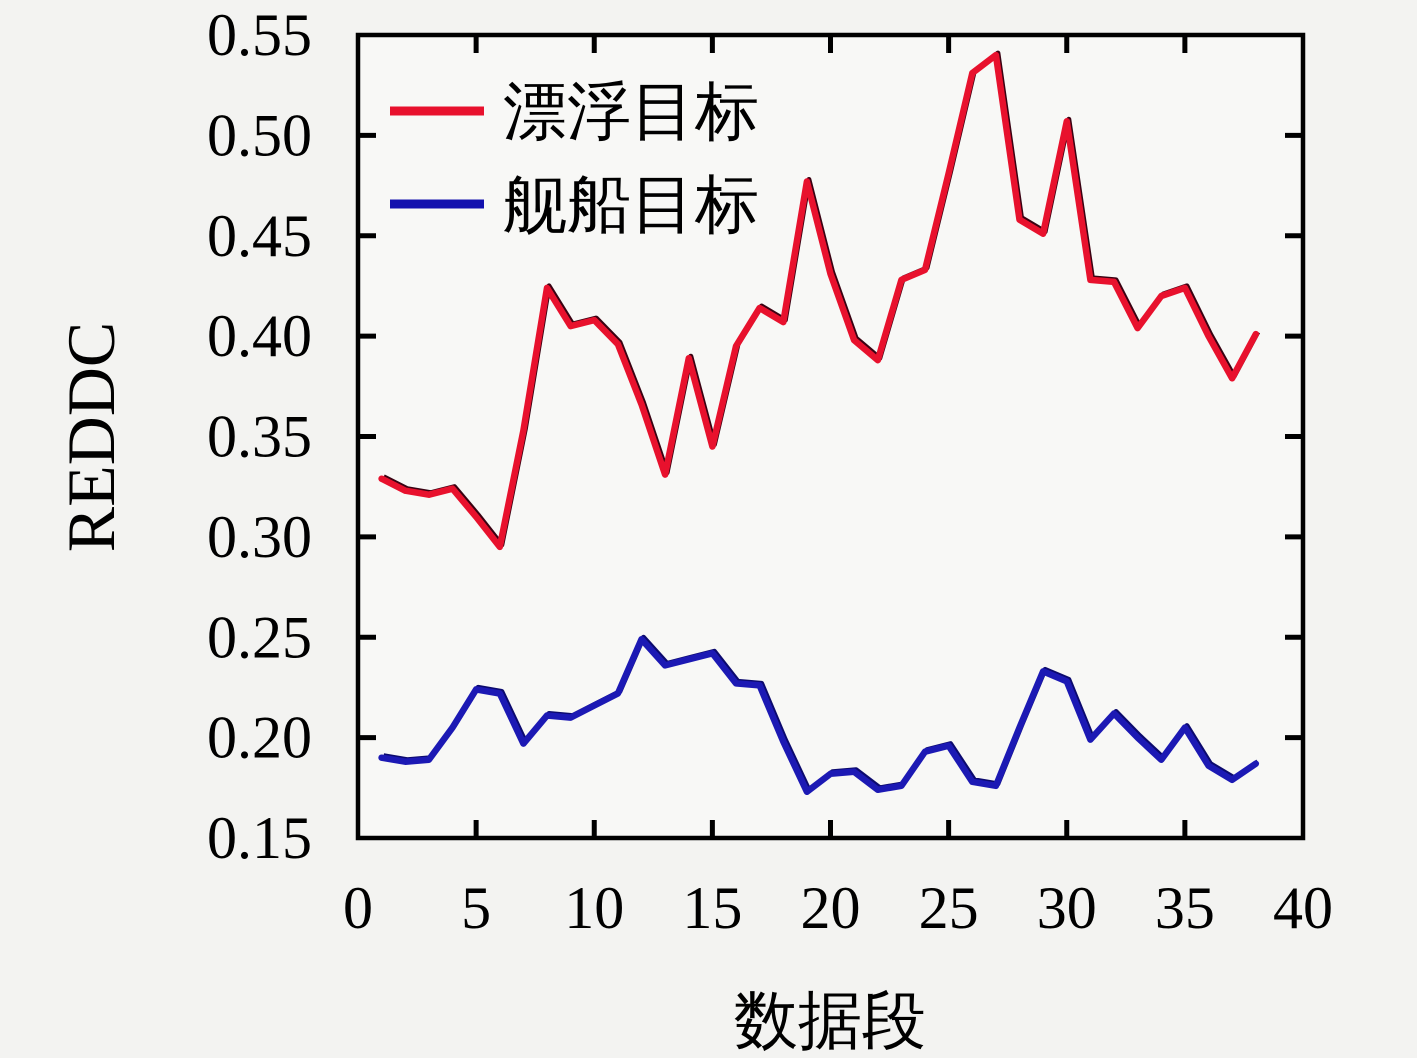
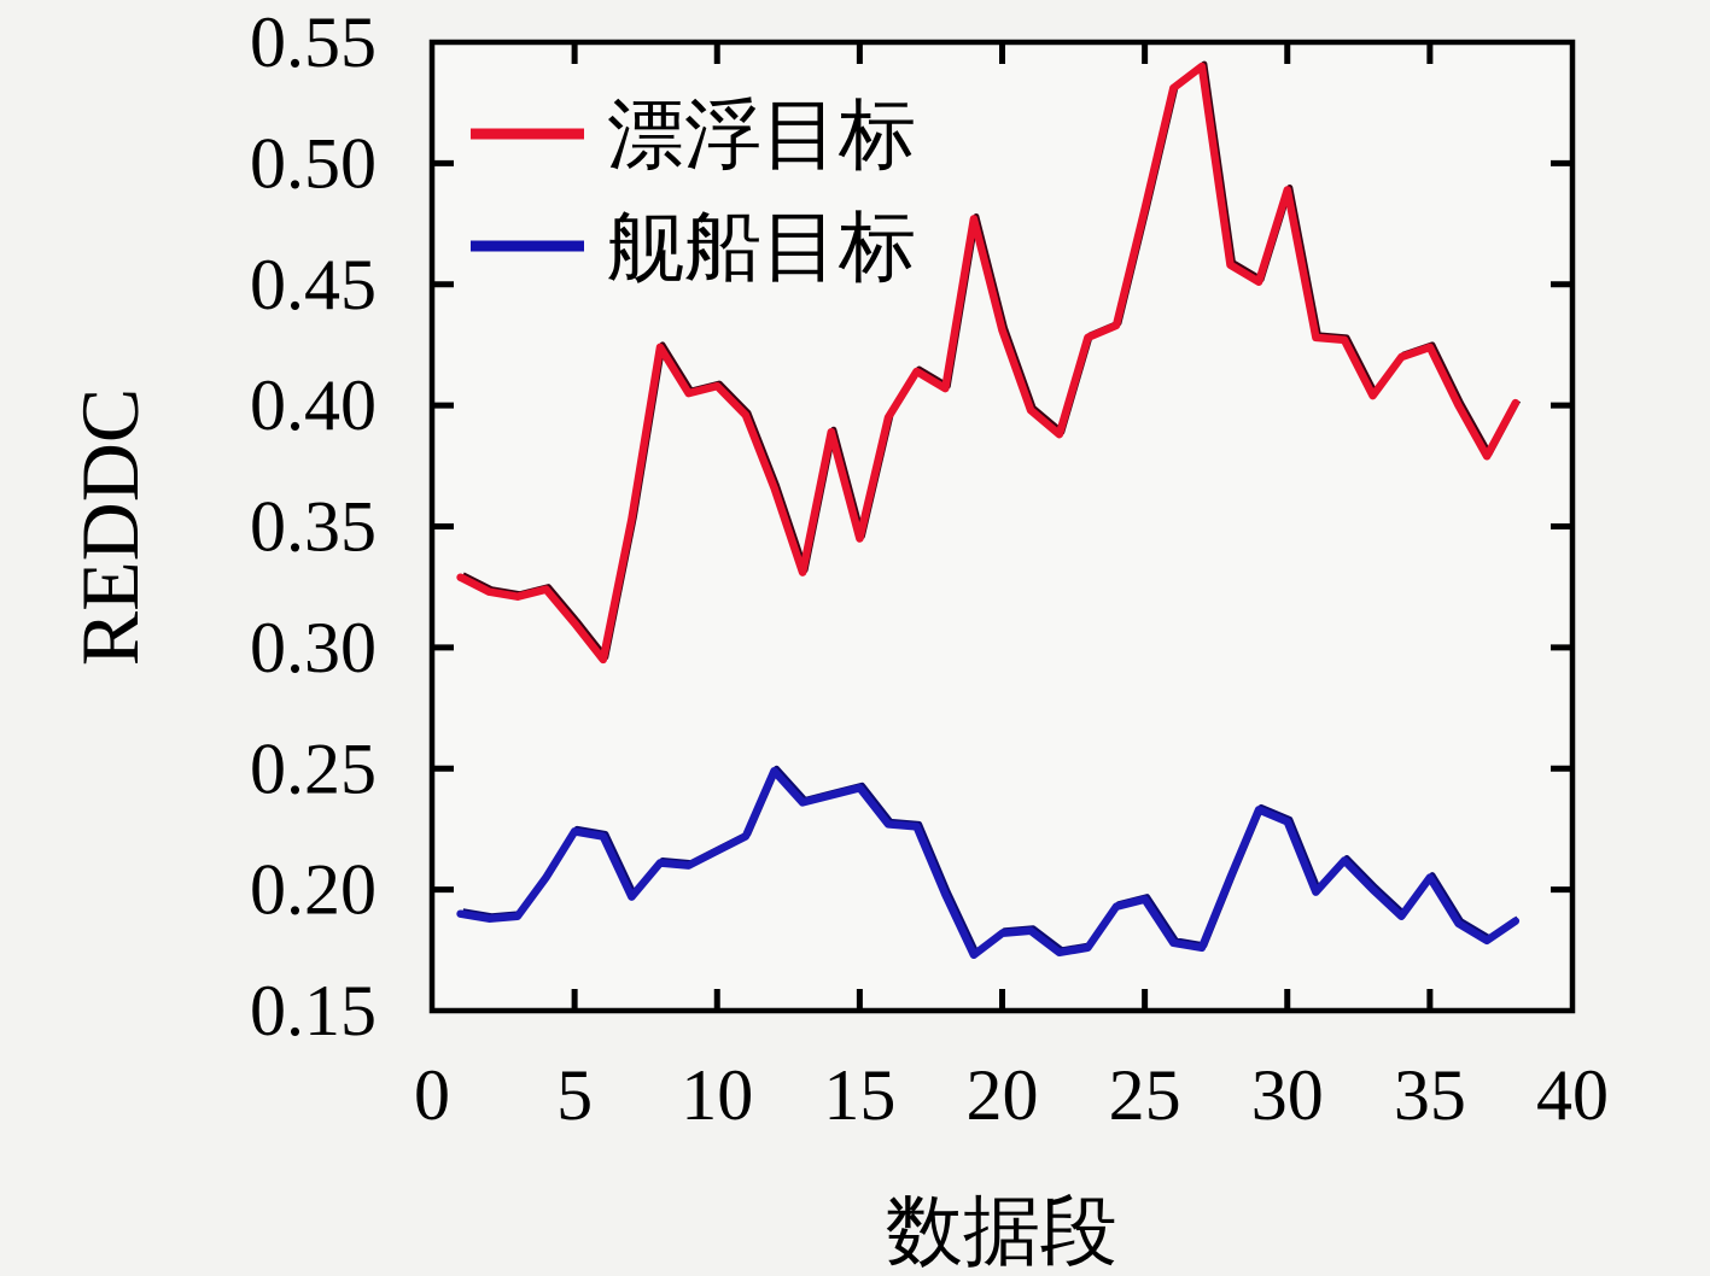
漂浮目标/30: 0.507 -> 0.489
